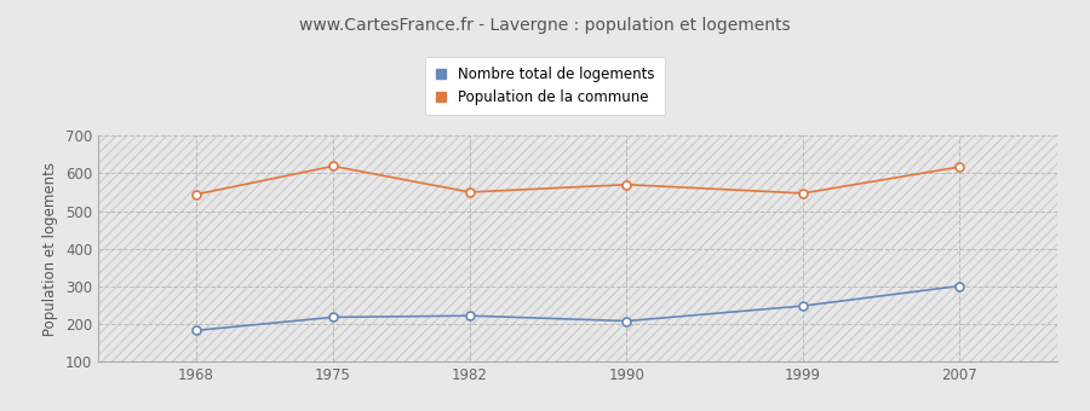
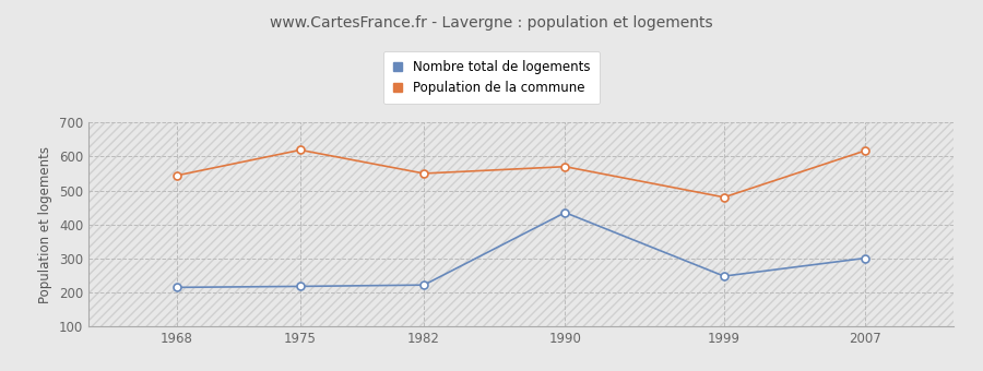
Nombre total de logements/1968: 183 -> 215
Nombre total de logements/1990: 208 -> 435
Population de la commune/1999: 547 -> 480
